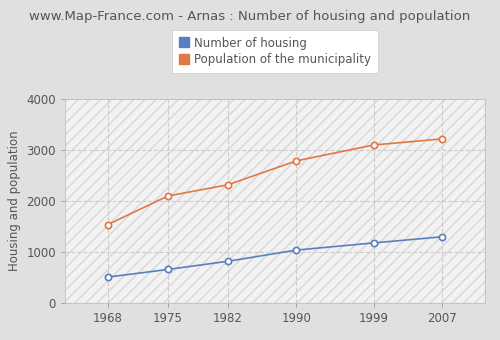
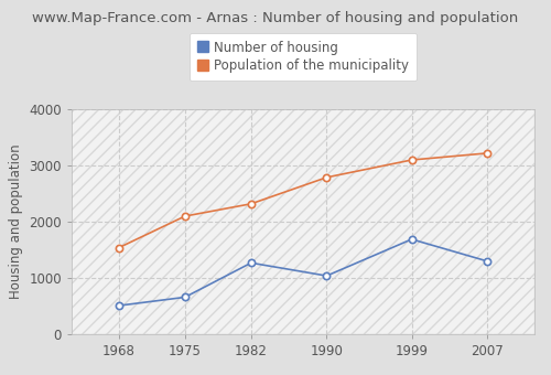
Number of housing/1982: 810 -> 1260
Number of housing/1999: 1170 -> 1680
